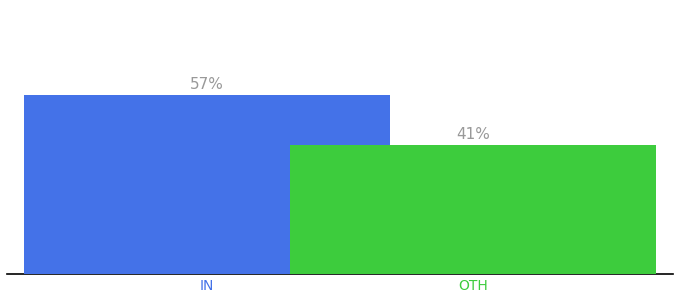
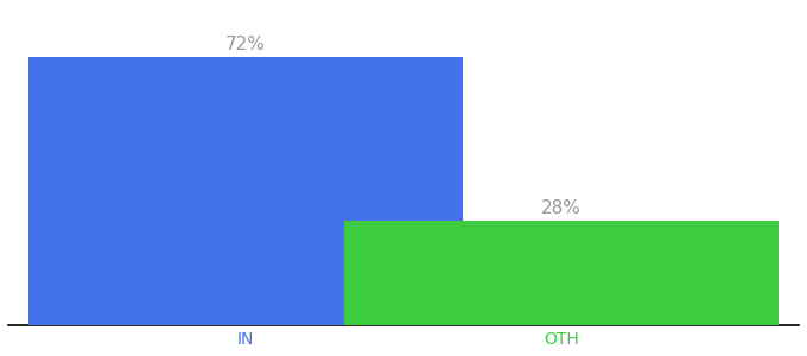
IN: 57% -> 72%
OTH: 41% -> 28%
